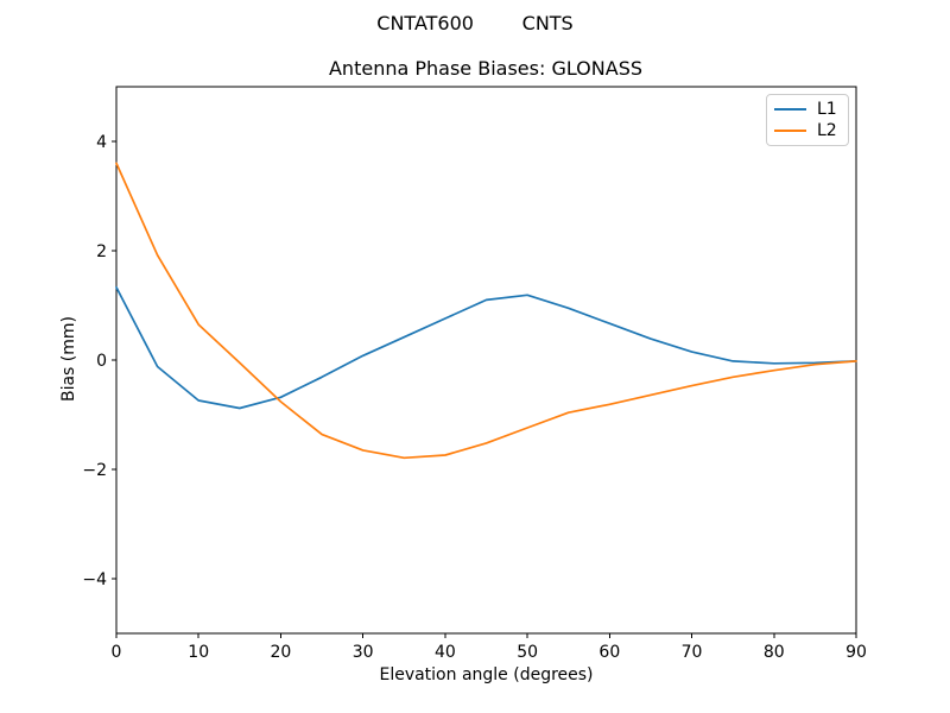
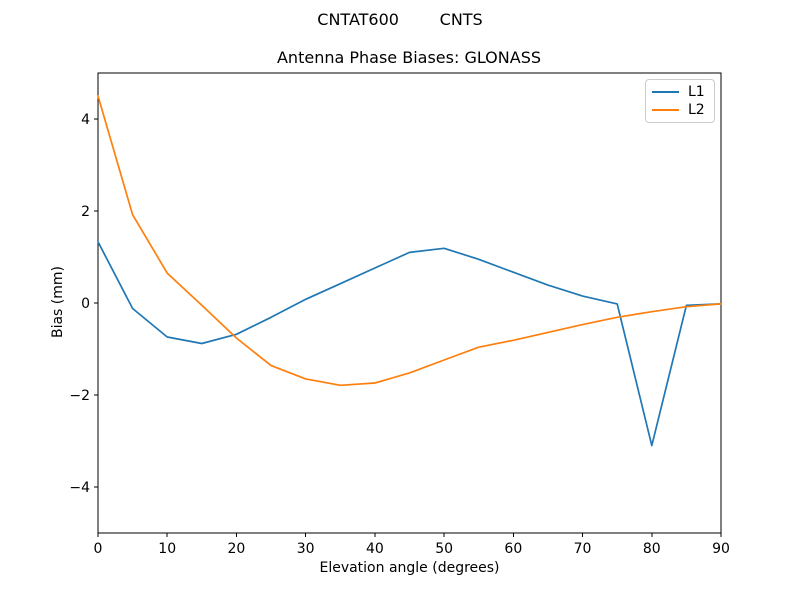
L2/0: 3.6 -> 4.5
L1/80: -0.1 -> -3.1
